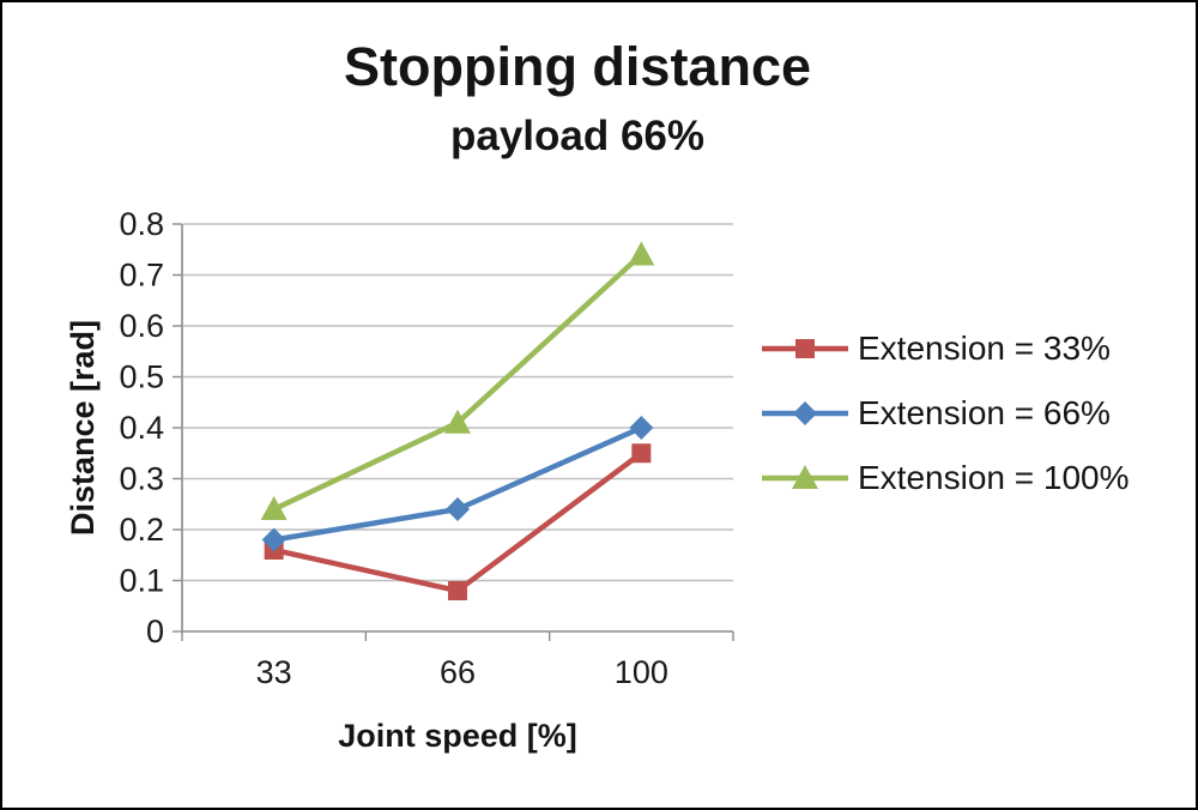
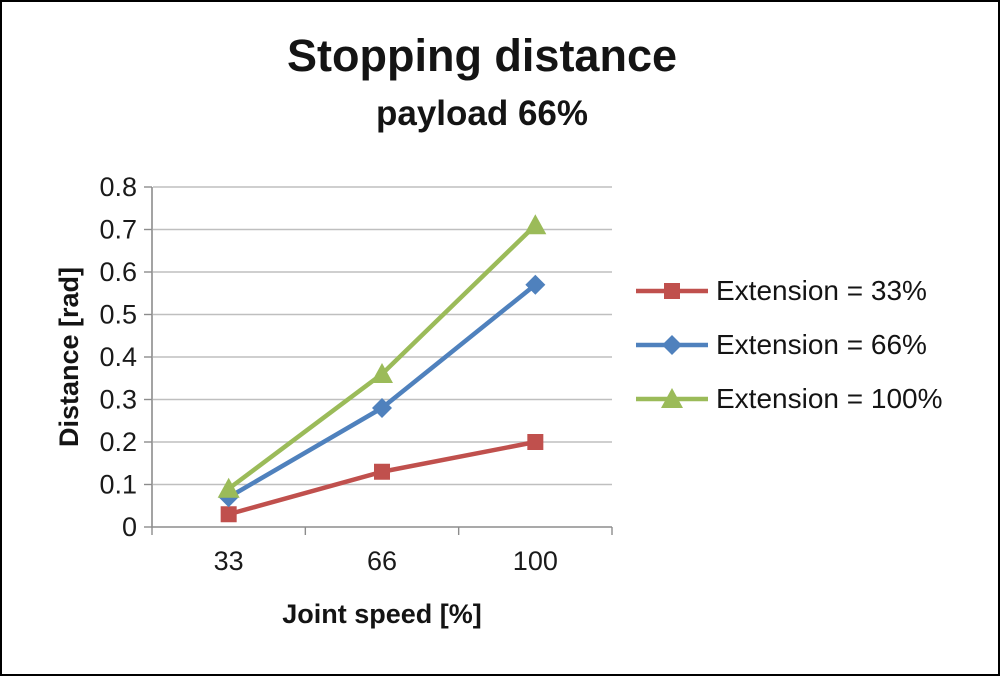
Extension = 33%/33: 0.16 -> 0.03
Extension = 66%/33: 0.18 -> 0.07
Extension = 100%/33: 0.24 -> 0.09
Extension = 33%/66: 0.08 -> 0.13
Extension = 66%/66: 0.24 -> 0.28
Extension = 100%/66: 0.41 -> 0.36
Extension = 33%/100: 0.35 -> 0.20
Extension = 66%/100: 0.40 -> 0.57
Extension = 100%/100: 0.74 -> 0.71
